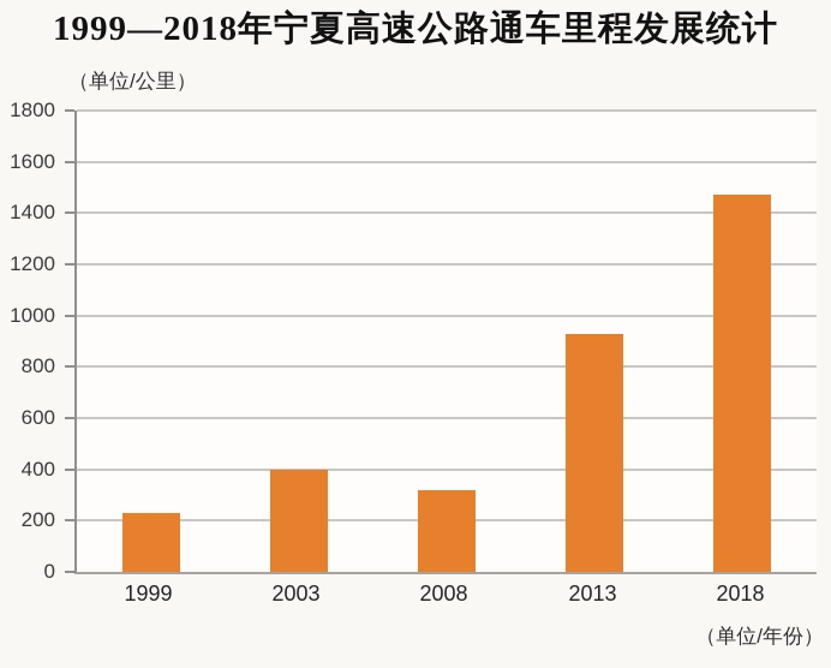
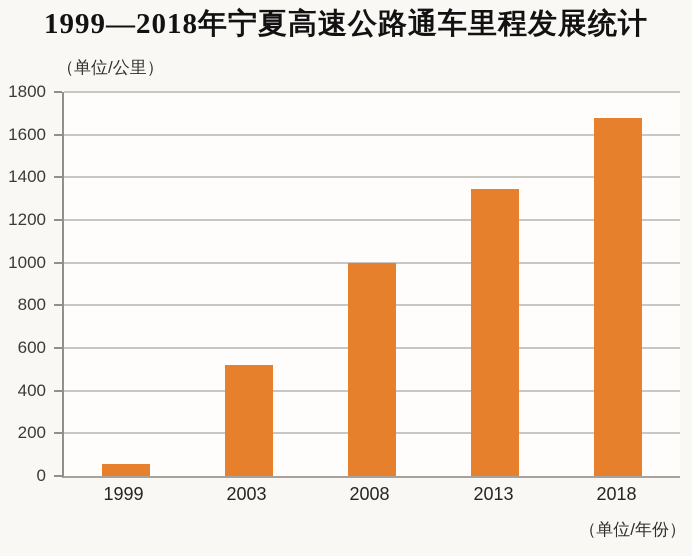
1999: 230 -> 60
2003: 400 -> 520
2008: 320 -> 1000
2013: 930 -> 1340
2018: 1470 -> 1680
